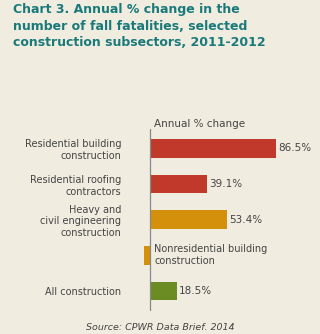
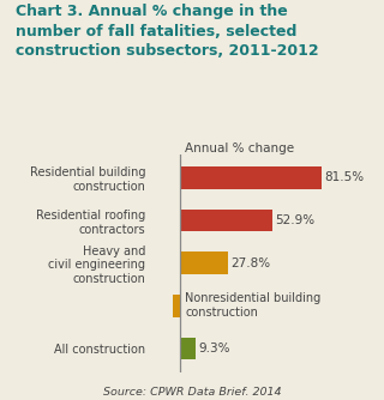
Residential building construction: 86.5% -> 81.5%
Residential roofing contractors: 39.1% -> 52.9%
Heavy and civil engineering construction: 53.4% -> 27.8%
All construction: 18.5% -> 9.3%
